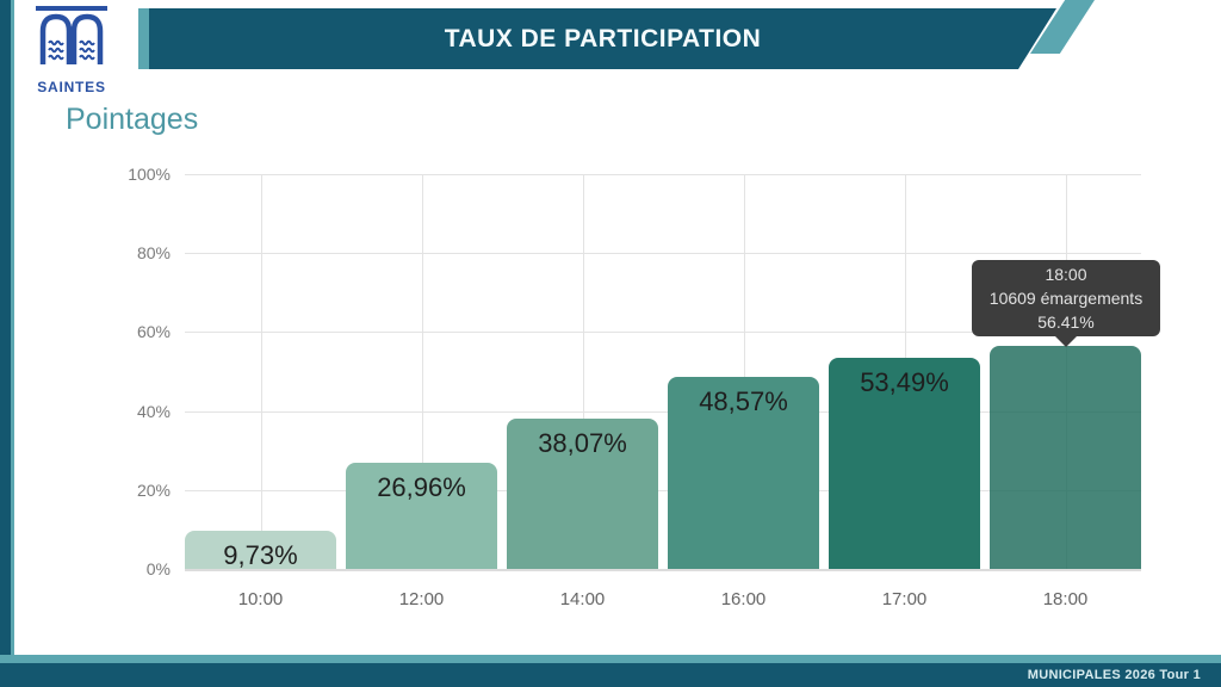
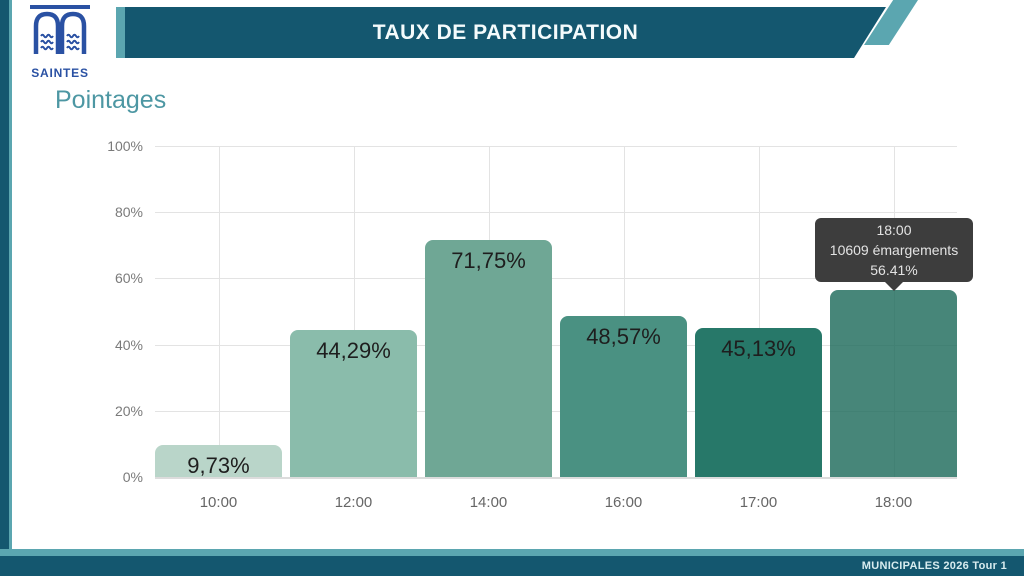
12:00: 26,96% -> 44,29%
14:00: 38,07% -> 71,75%
17:00: 53,49% -> 45,13%
